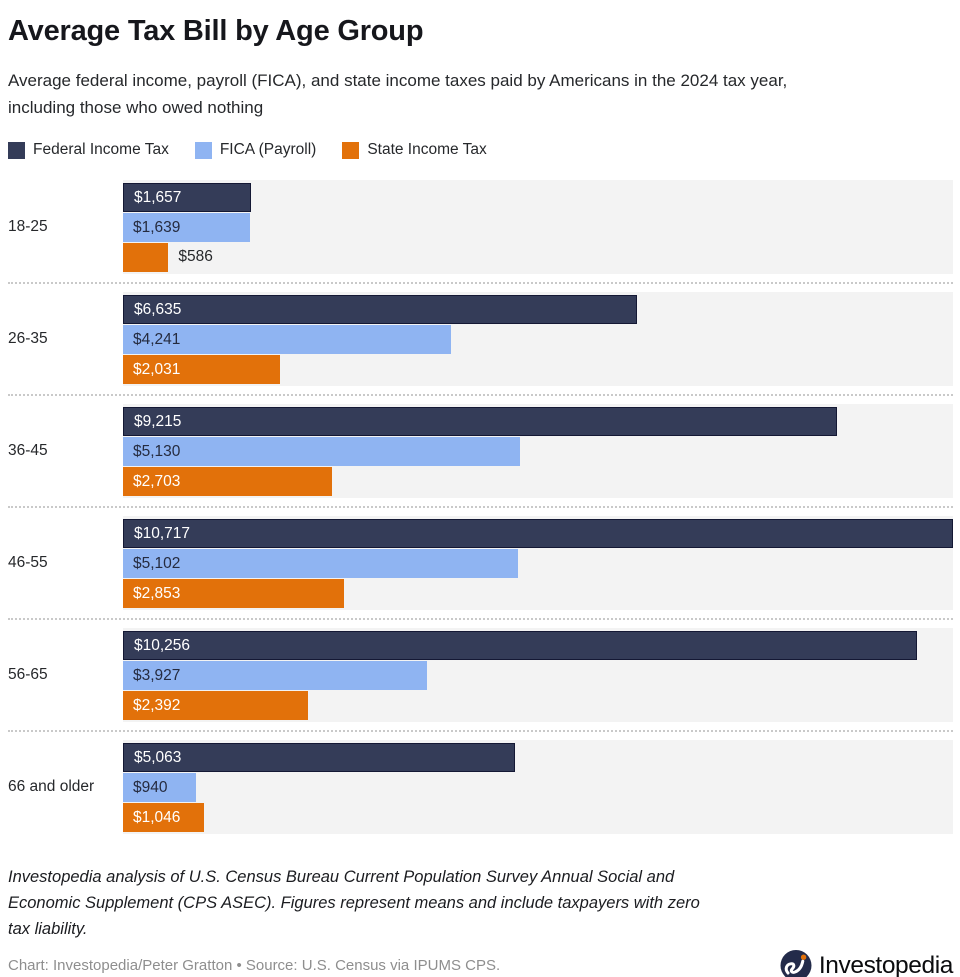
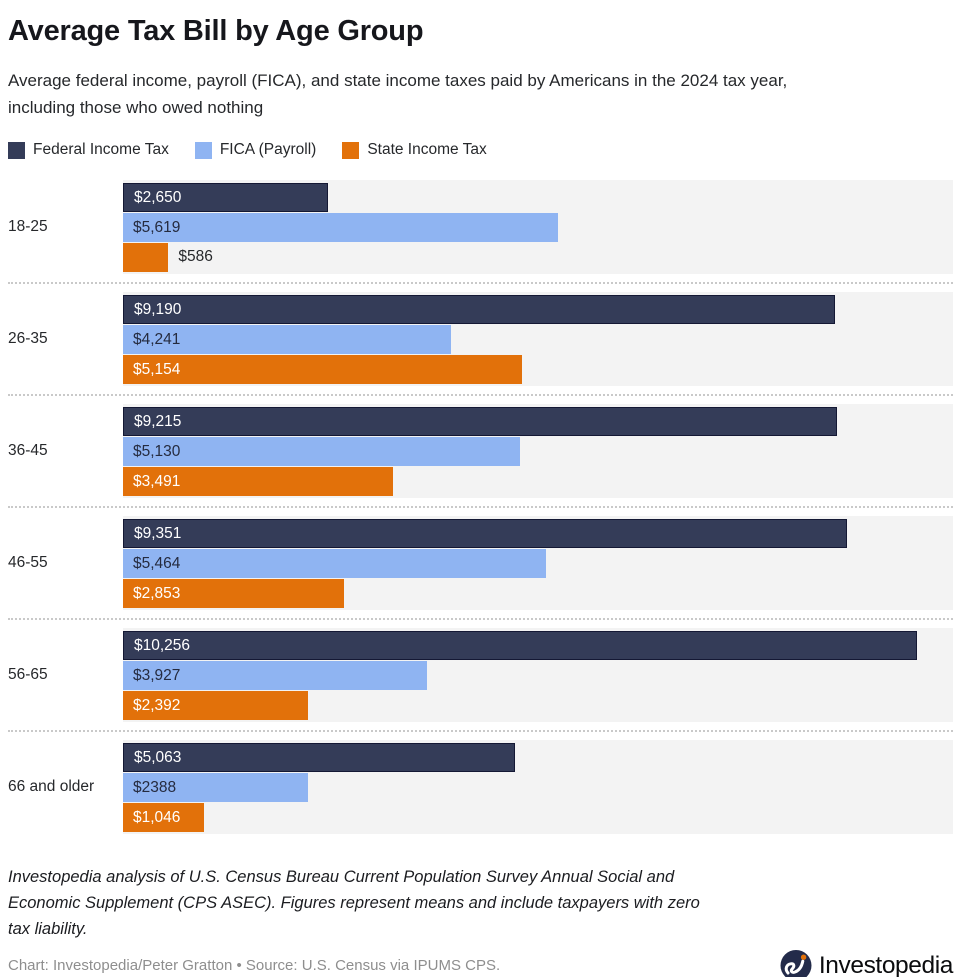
Federal Income Tax/18-25: $1,657 -> $2,650
FICA (Payroll)/18-25: $1,639 -> $5,619
Federal Income Tax/26-35: $6,635 -> $9,190
State Income Tax/26-35: $2,031 -> $5,154
State Income Tax/36-45: $2,703 -> $3,491
Federal Income Tax/46-55: $10,717 -> $9,351
FICA (Payroll)/46-55: $5,102 -> $5,464
FICA (Payroll)/66 and older: $940 -> $2388
